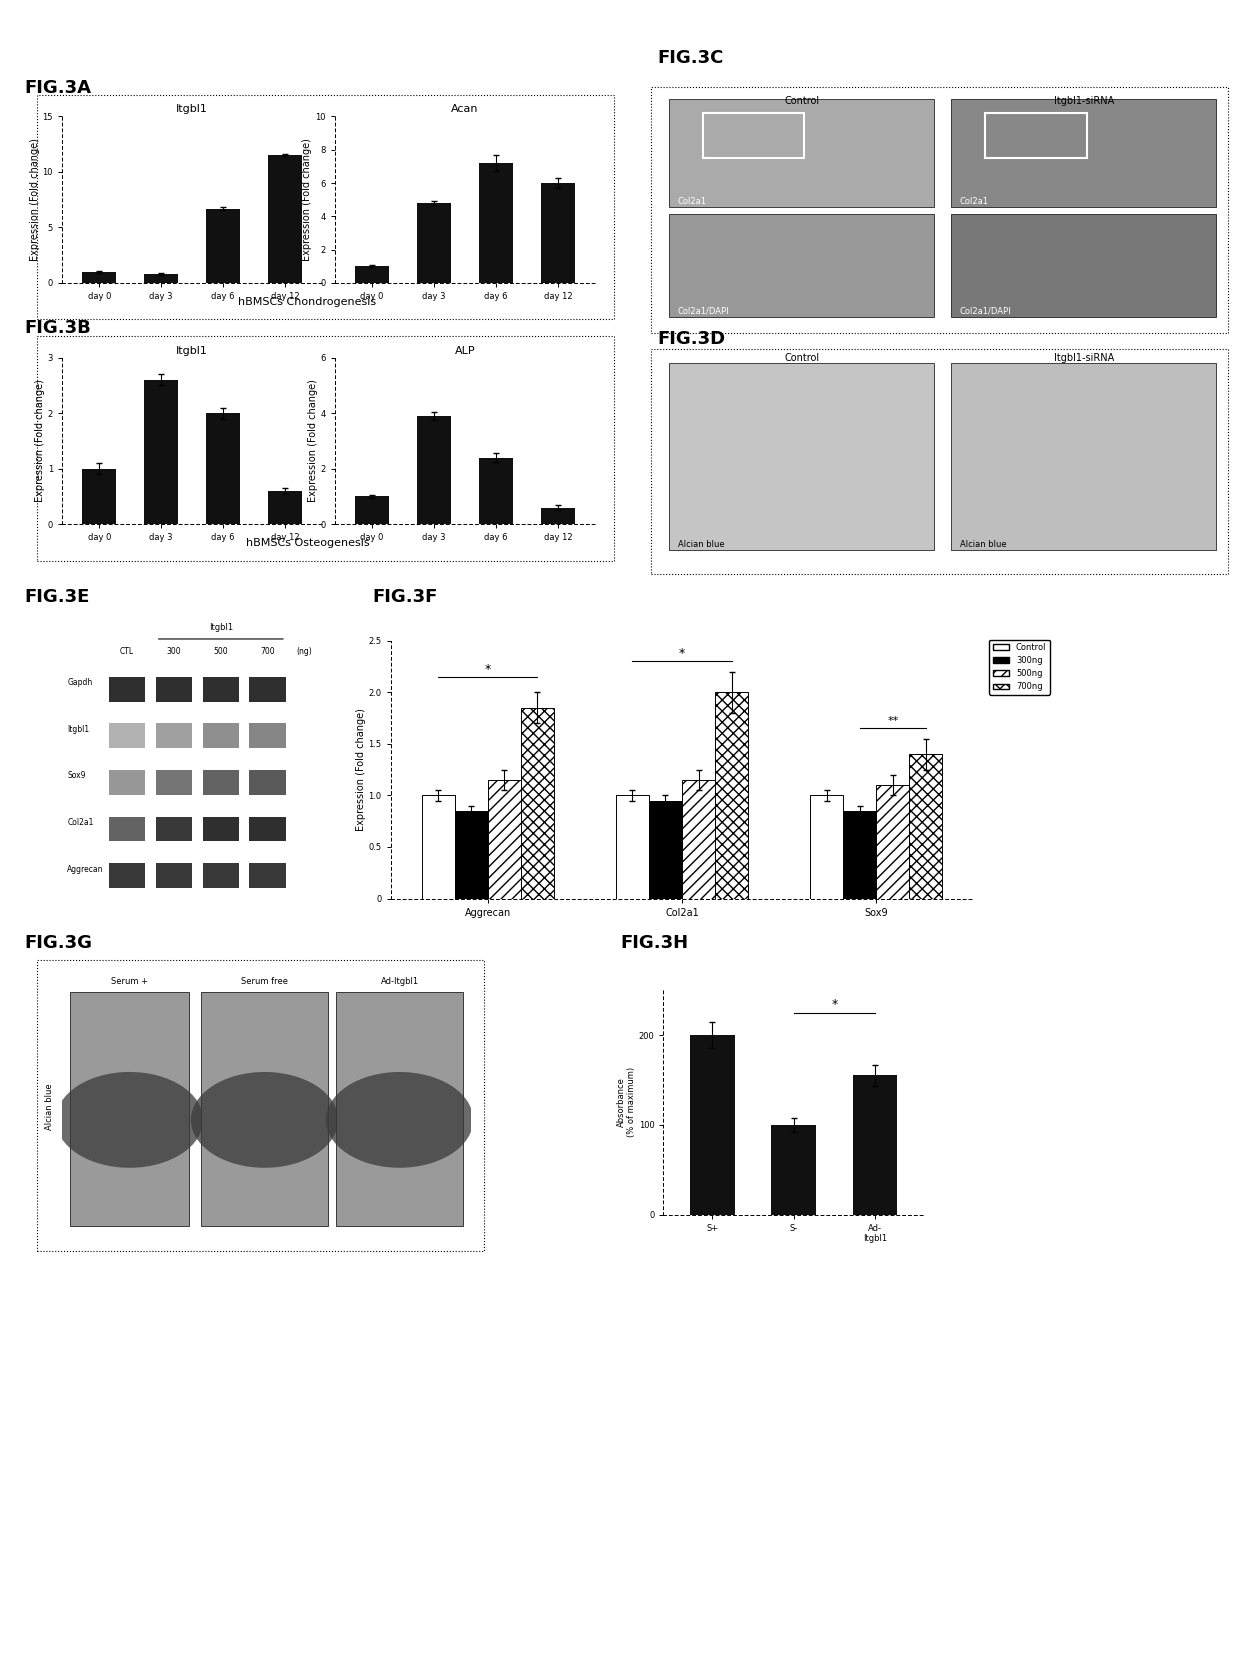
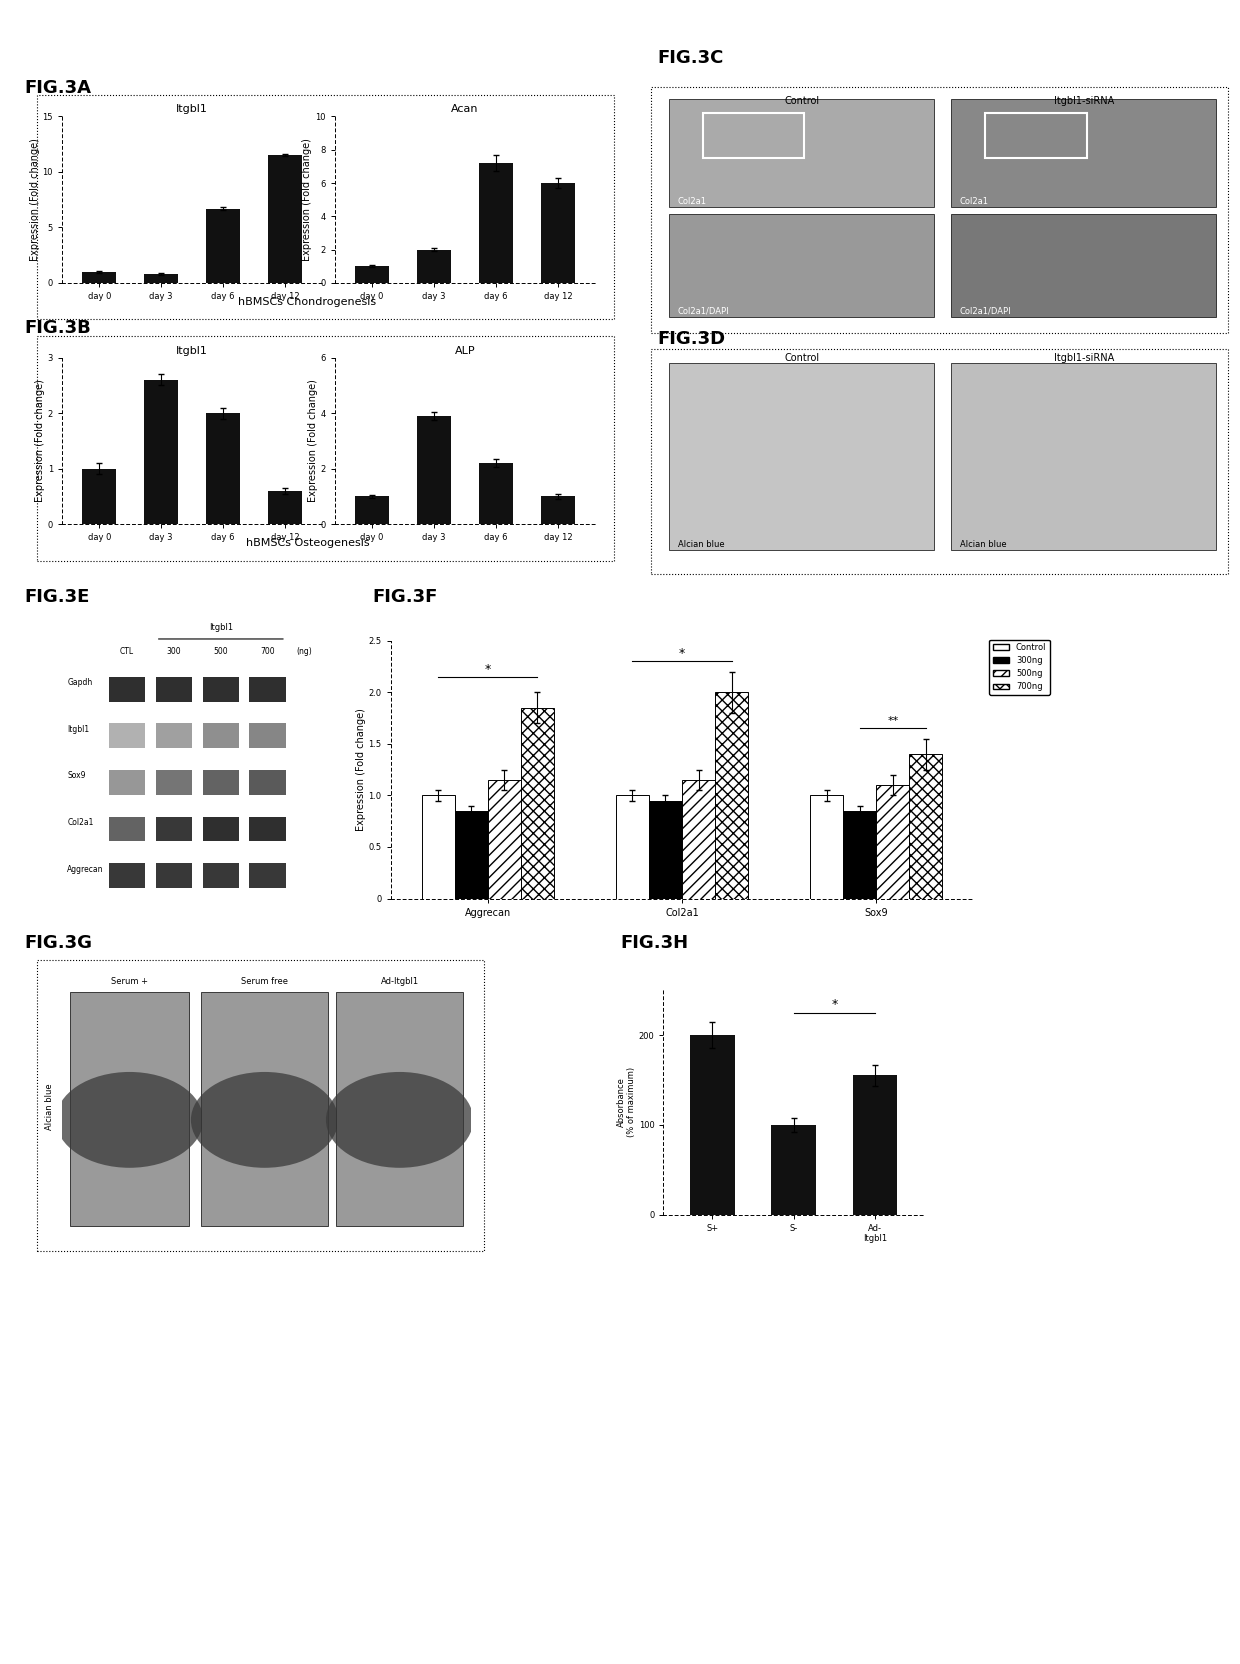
Acan/day 3: 4.8 -> 2.0
ALP/day 6: 2.4 -> 2.2
ALP/day 12: 0.6 -> 1.0
